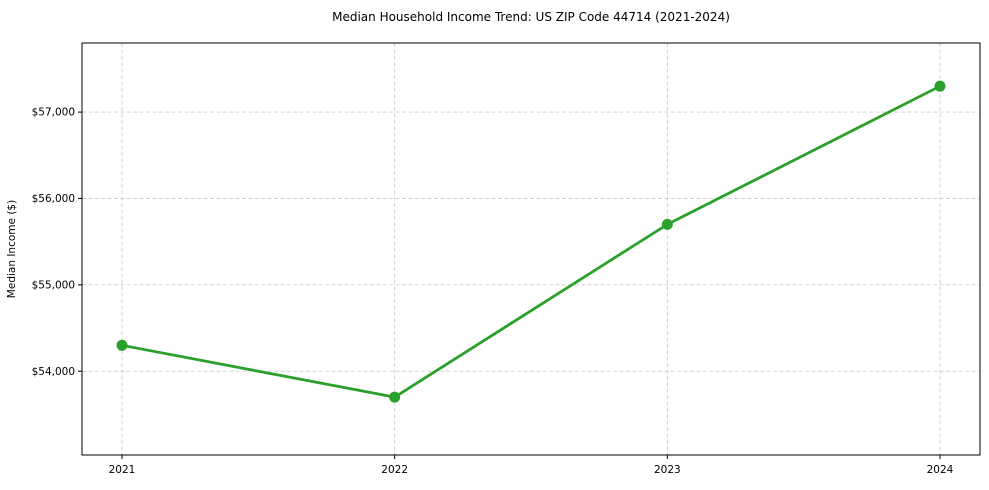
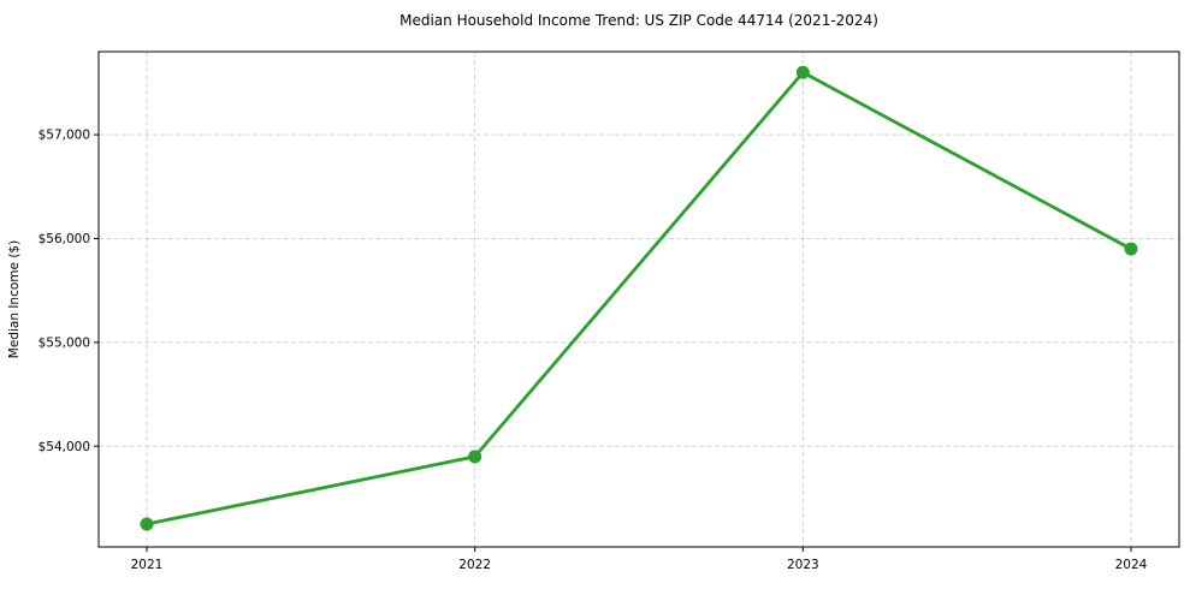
2021: $54300 -> $53200
2022: $53700 -> $53900
2023: $55700 -> $57600
2024: $57300 -> $55900
